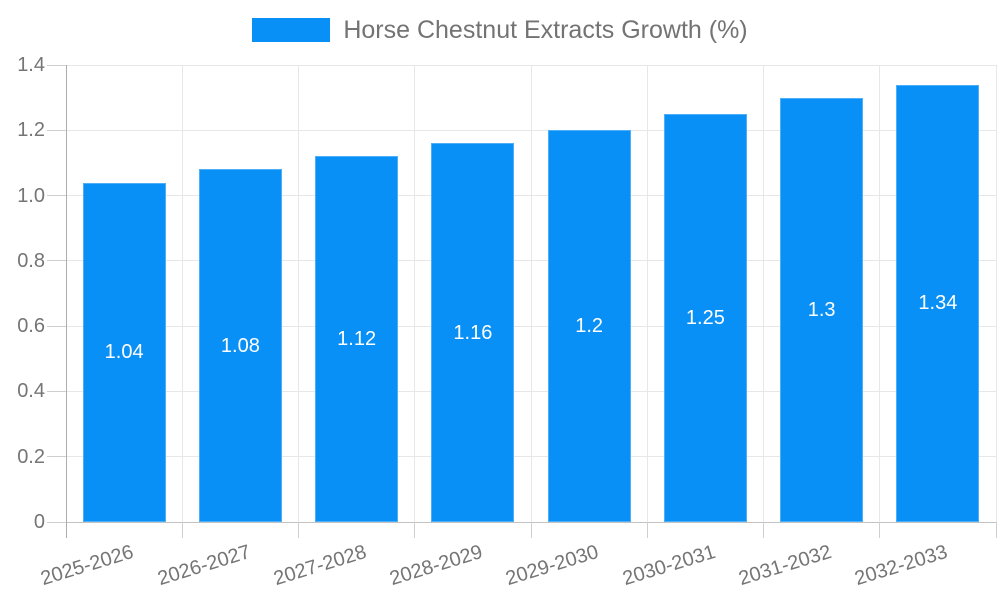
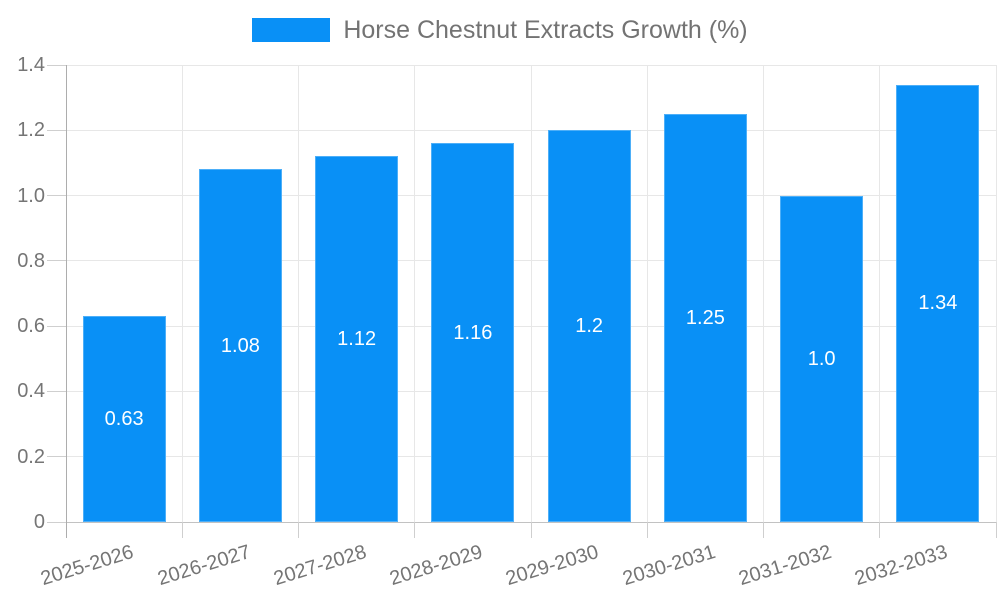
2025-2026: 1.04 -> 0.63
2031-2032: 1.3 -> 1.0
